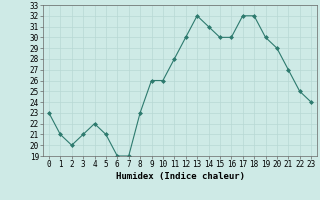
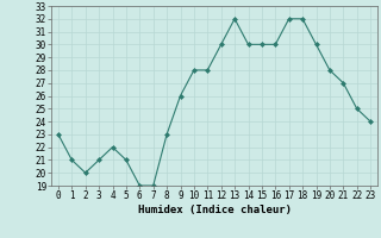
10: 26 -> 28
14: 31 -> 30
20: 29 -> 28
